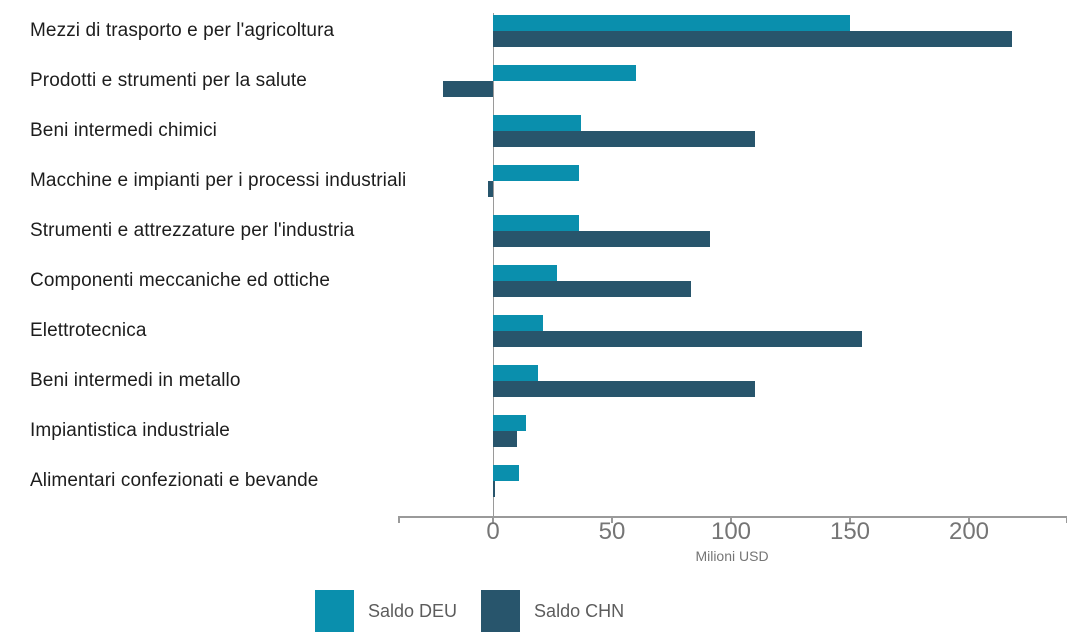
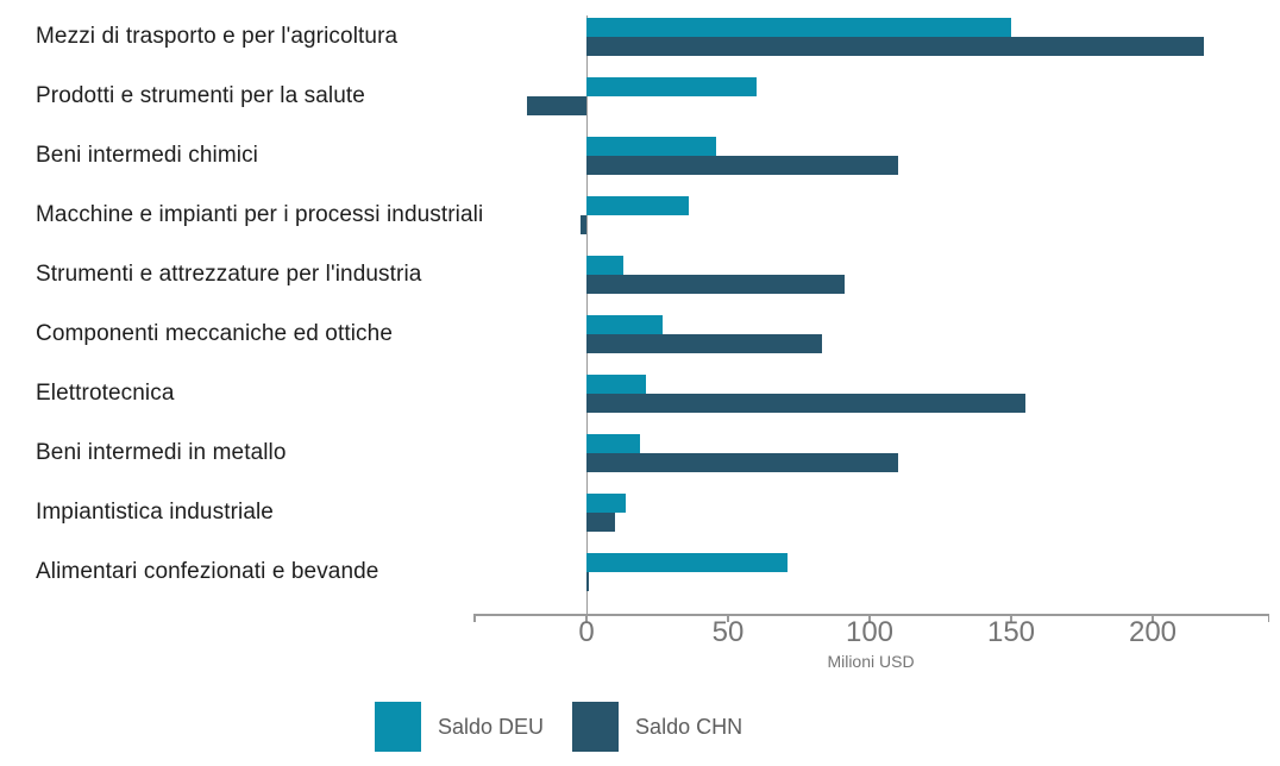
Saldo DEU/Beni intermedi chimici: 37 -> 46
Saldo DEU/Strumenti e attrezzature per l'industria: 36 -> 13
Saldo DEU/Alimentari confezionati e bevande: 11 -> 71
